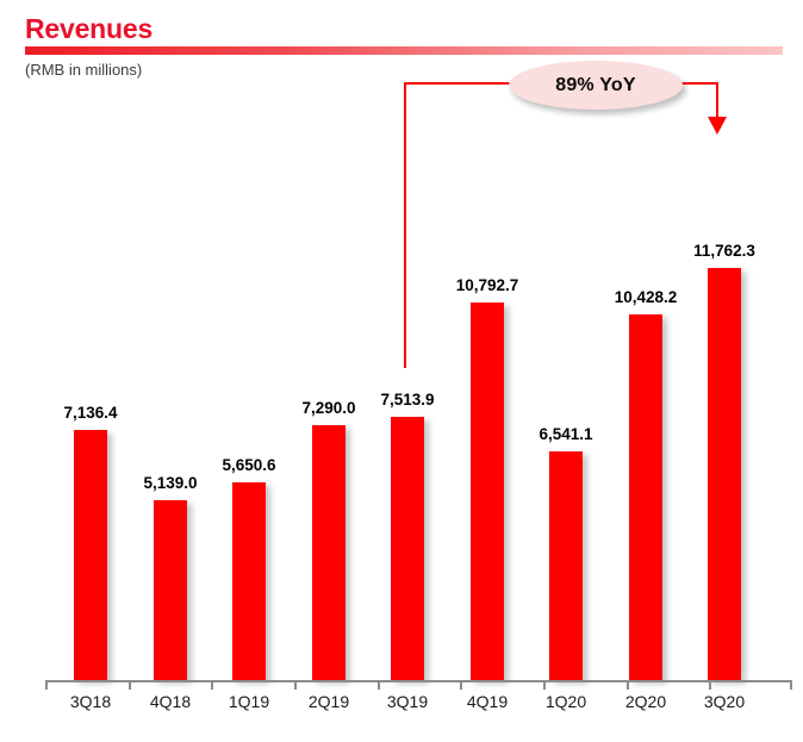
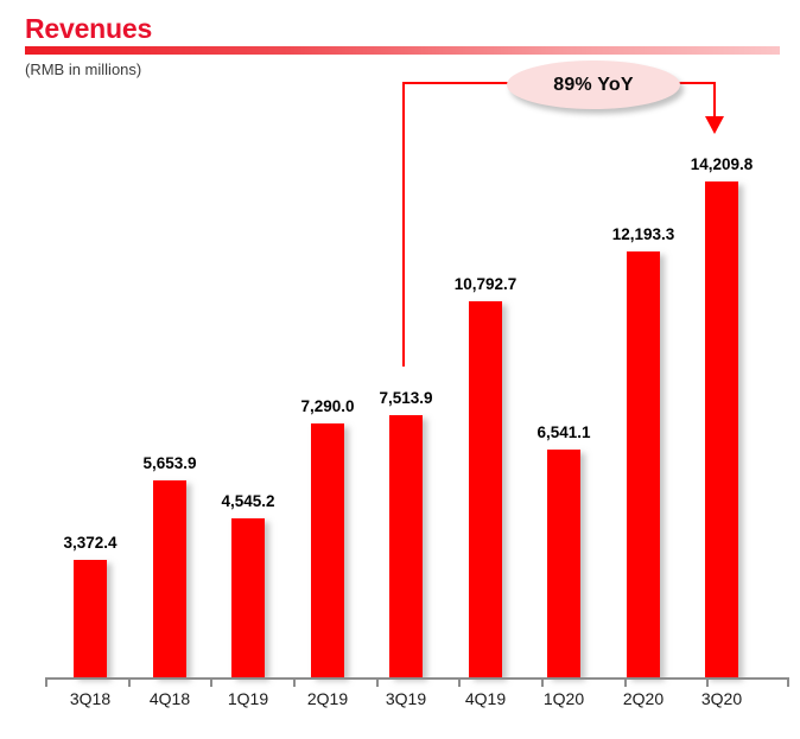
3Q18: 7,136.4 -> 3,372.4
4Q18: 5,139.0 -> 5,653.9
1Q19: 5,650.6 -> 4,545.2
2Q20: 10,428.2 -> 12,193.3
3Q20: 11,762.3 -> 14,209.8
